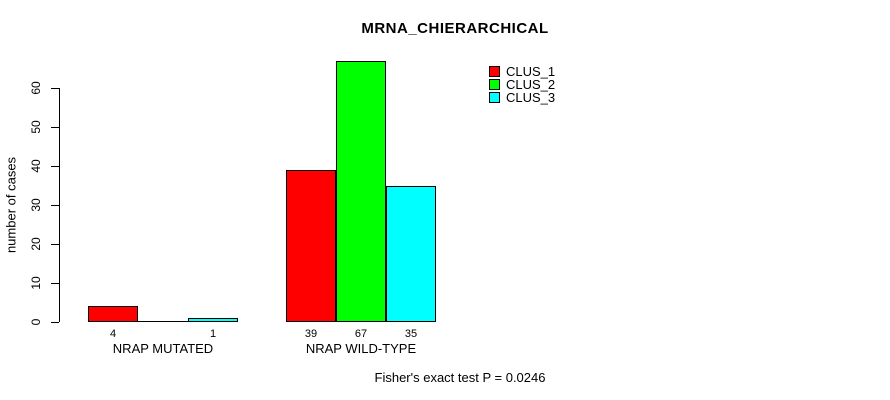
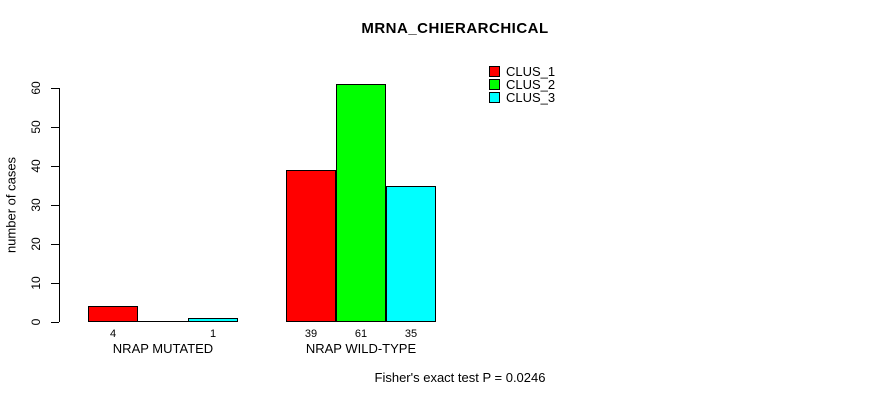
CLUS_2/NRAP WILD-TYPE: 67 -> 61
